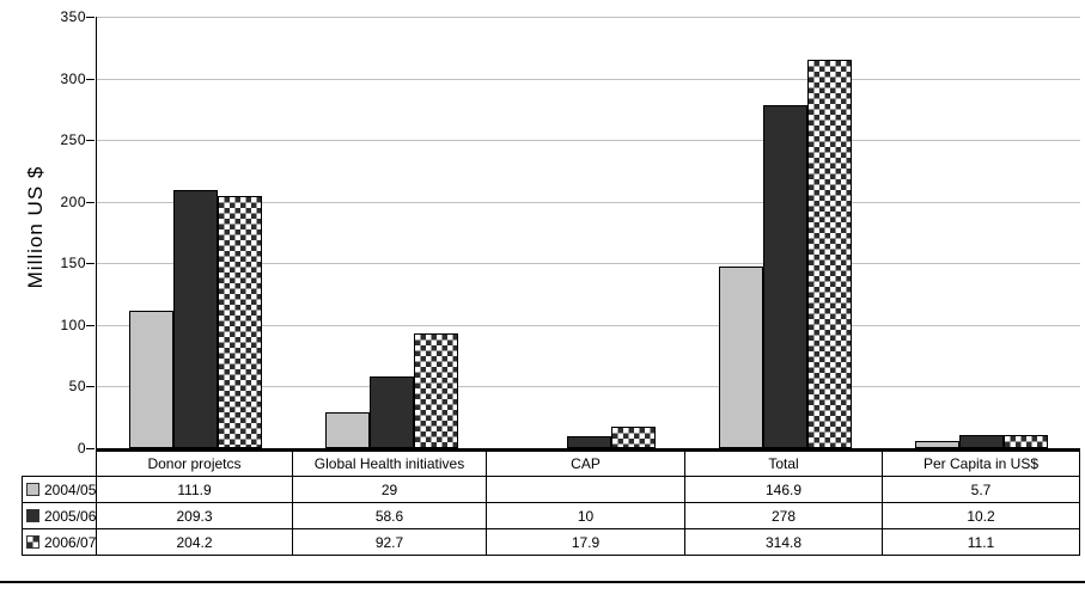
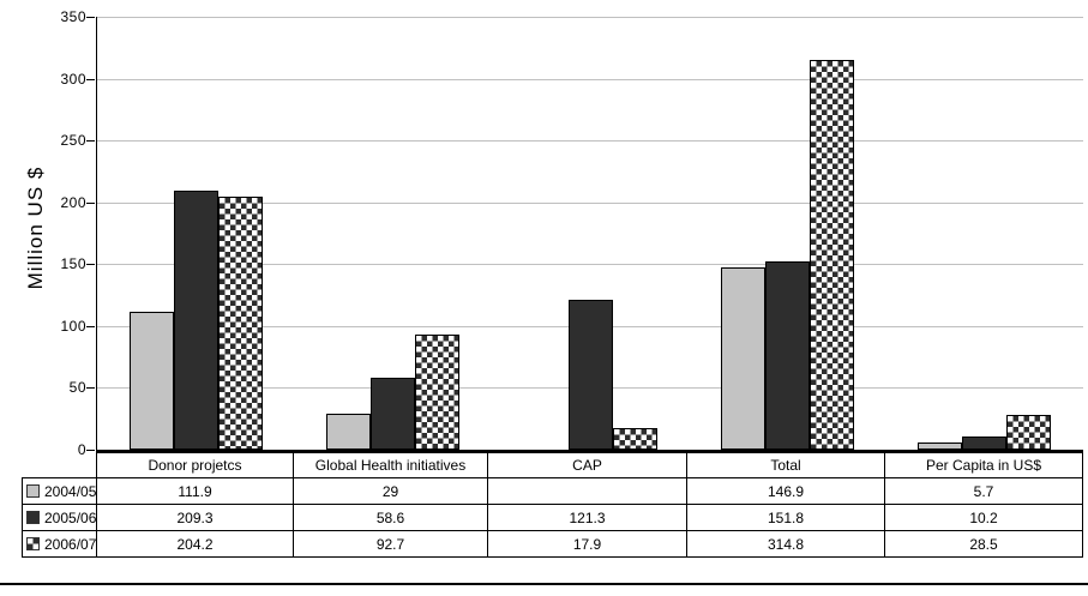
2005/06/CAP: 10 -> 121.3
2005/06/Total: 278 -> 151.8
2006/07/Per Capita in US$: 11.1 -> 28.5
